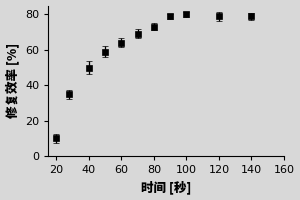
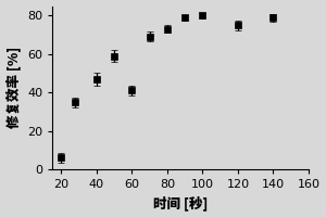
20: 10 -> 6
40: 50 -> 47
60: 64 -> 41
120: 79 -> 75
